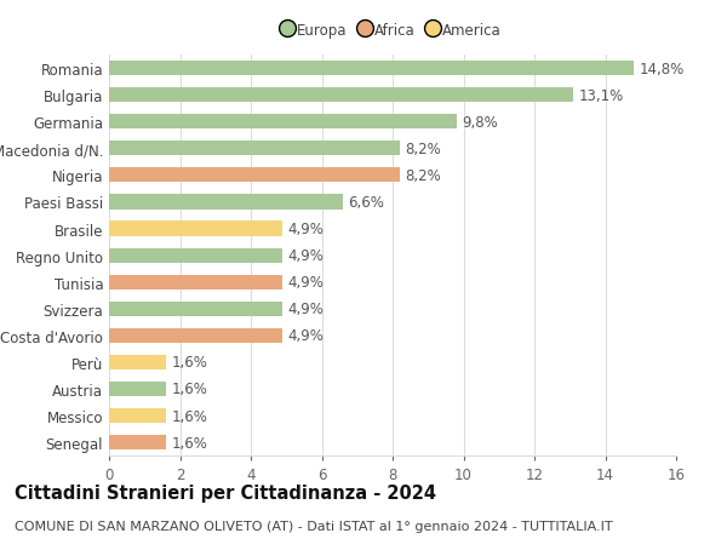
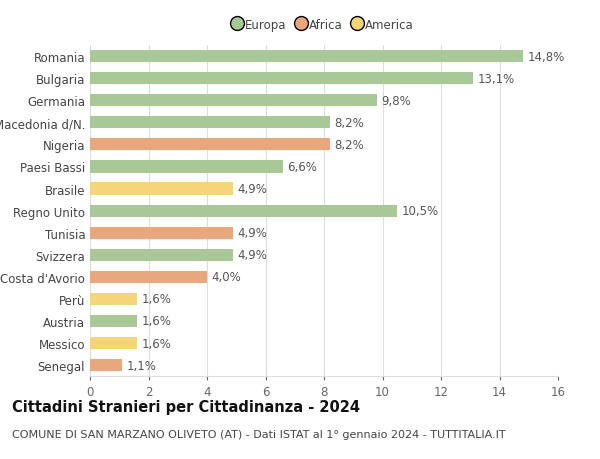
Regno Unito: 4,9% -> 10,5%
Costa d'Avorio: 4,9% -> 4,0%
Senegal: 1,6% -> 1,1%
